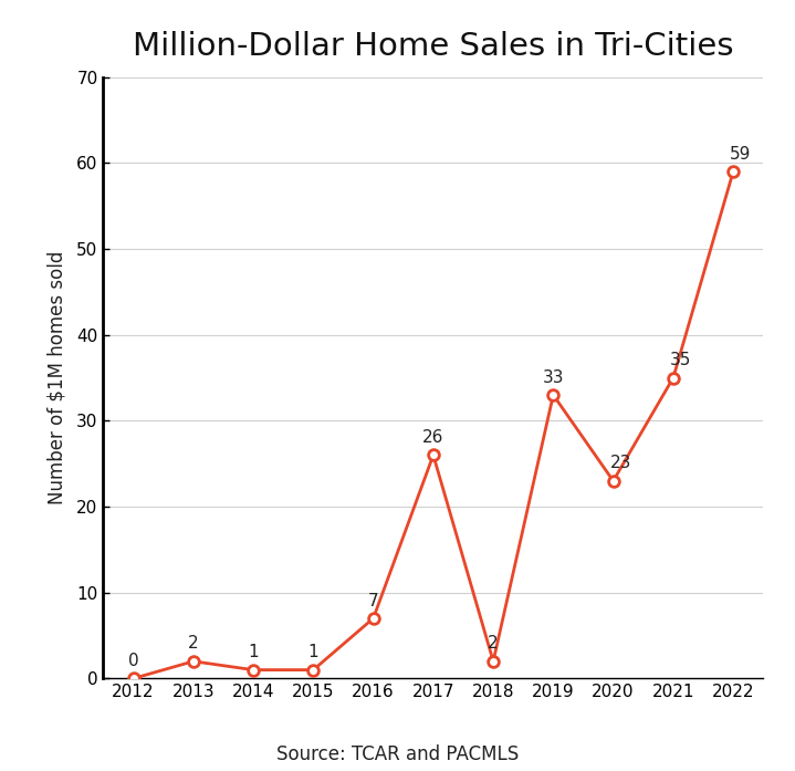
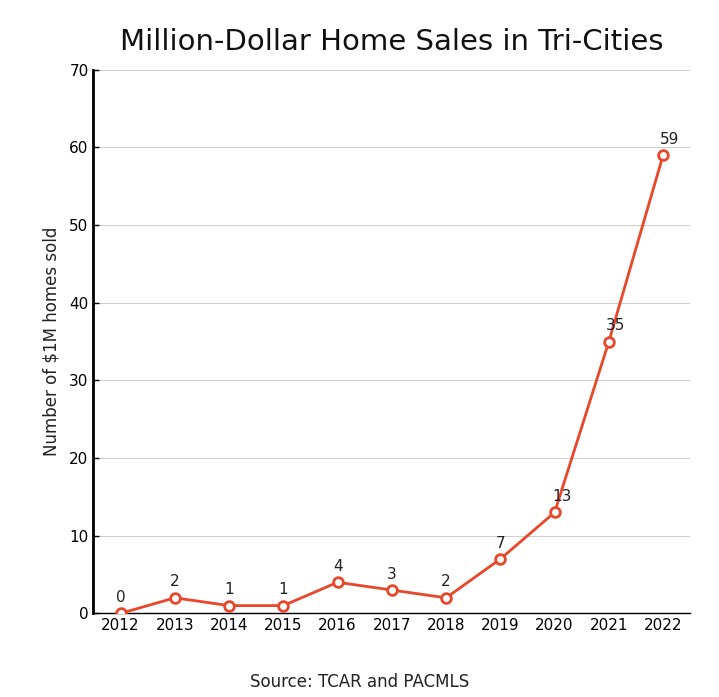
2016: 7 -> 4
2017: 26 -> 3
2019: 33 -> 7
2020: 23 -> 13
